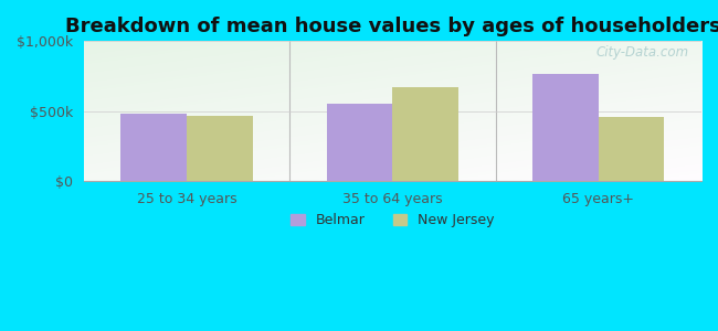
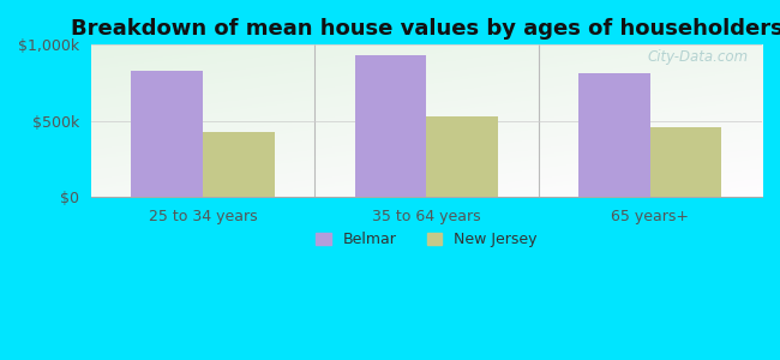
Belmar/25 to 34 years: $480k -> $830k
New Jersey/25 to 34 years: $470k -> $430k
Belmar/35 to 64 years: $550k -> $930k
New Jersey/35 to 64 years: $670k -> $530k
Belmar/65 years+: $770k -> $810k
